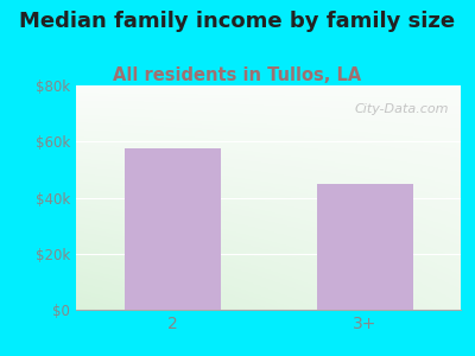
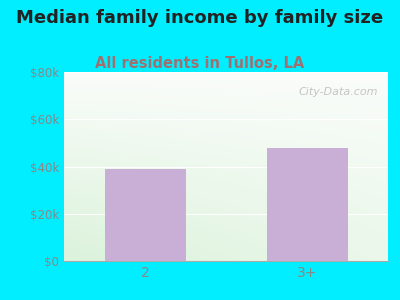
2: $57.5k -> $39.0k
3+: $45.0k -> $48.0k
